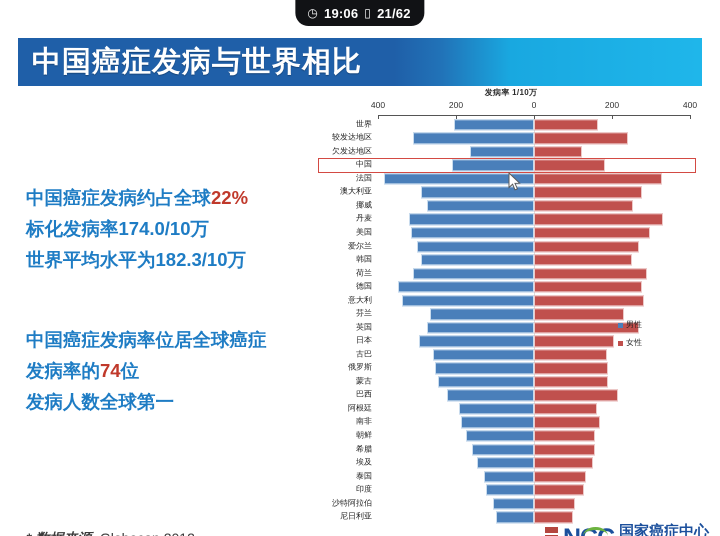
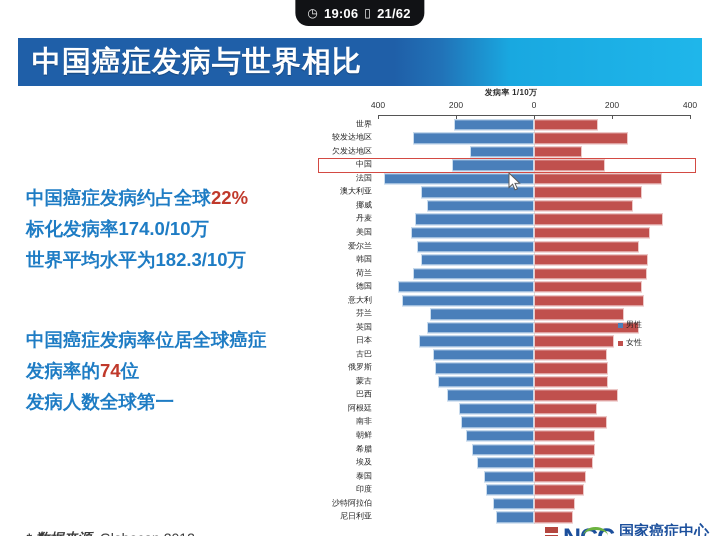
男性/丹麦: 320 -> 310
女性/韩国: 250 -> 290
女性/南非: 170 -> 190
